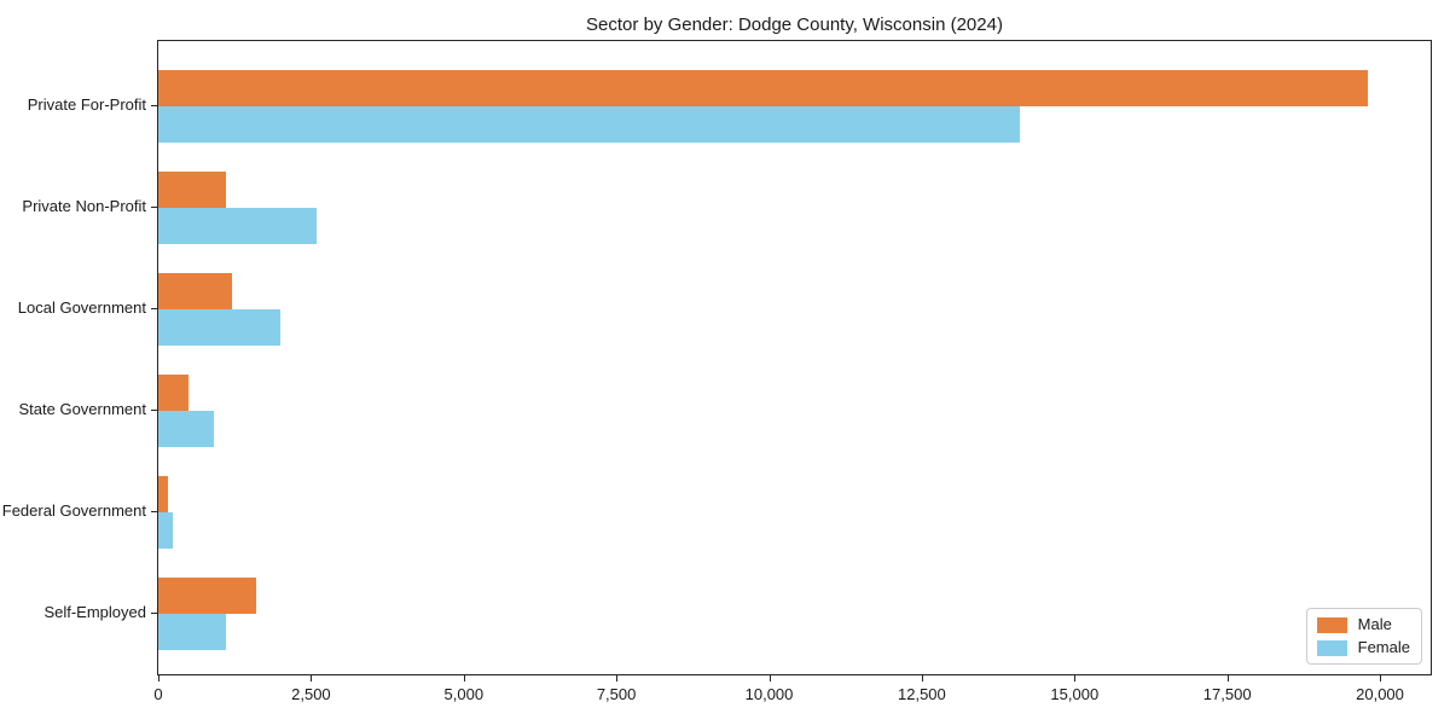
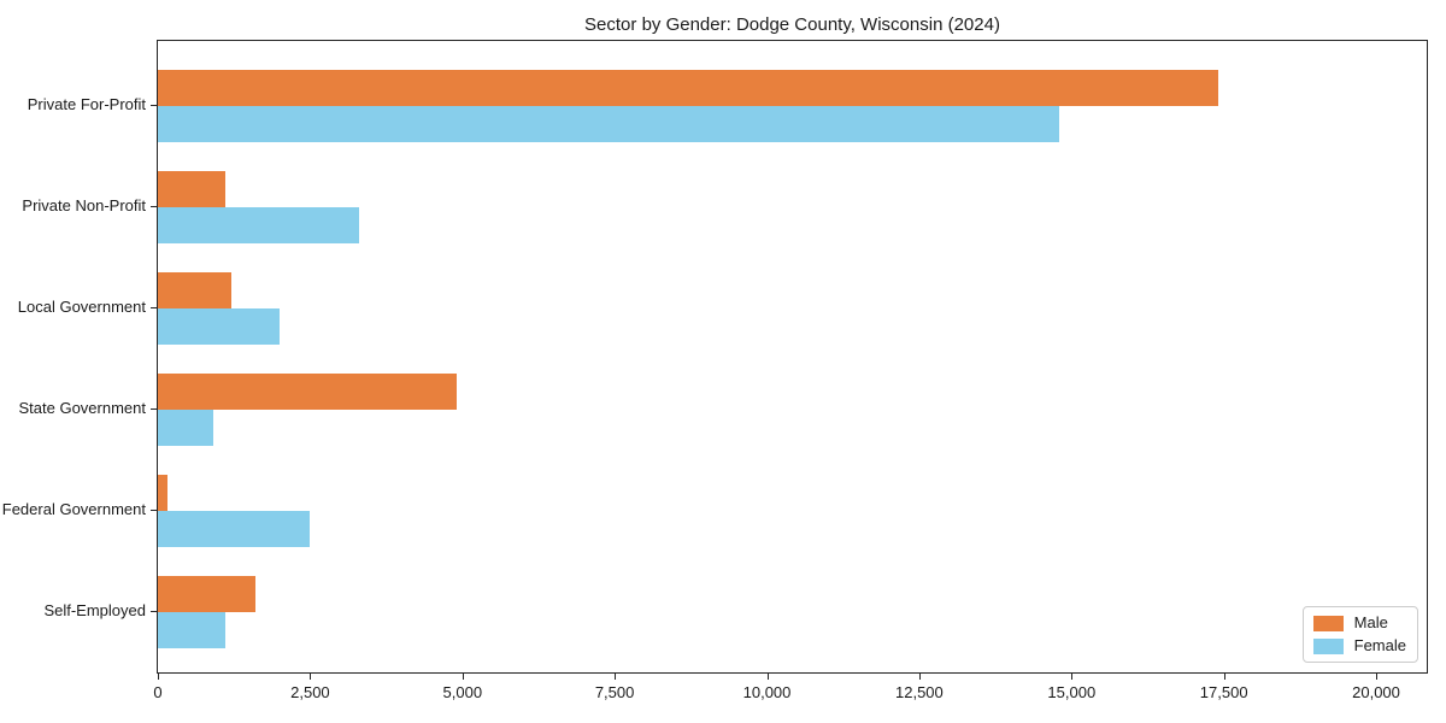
Male/Private For-Profit: 19800 -> 17400
Female/Private For-Profit: 14100 -> 14800
Female/Private Non-Profit: 2600 -> 3300
Male/State Government: 500 -> 4900
Female/Federal Government: 200 -> 2500
